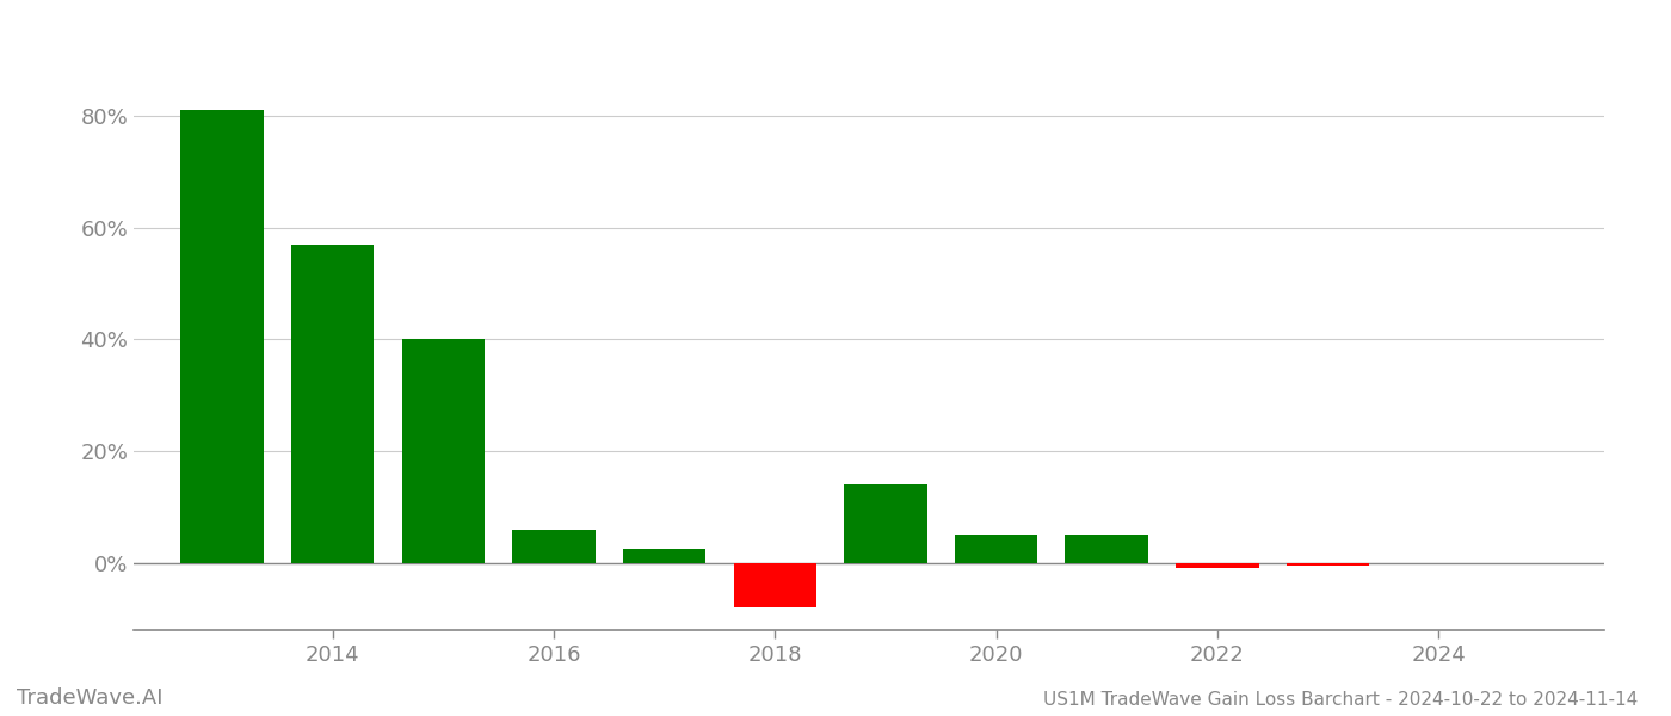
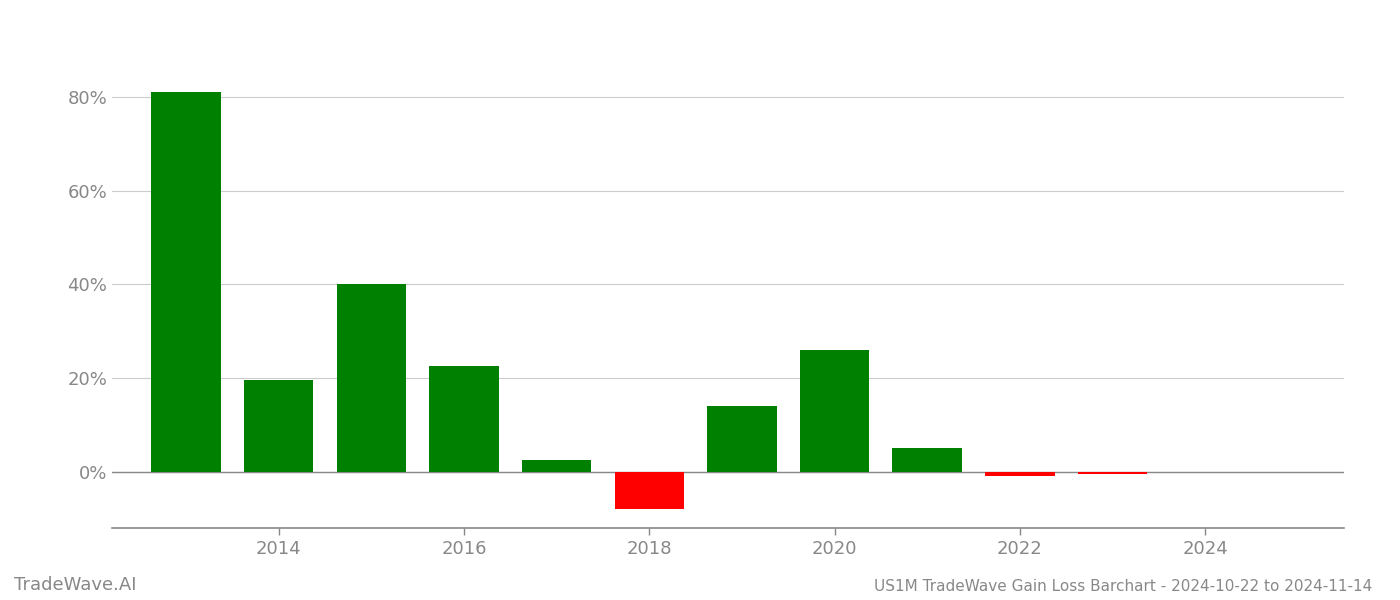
2014: 57.0% -> 19.5%
2016: 6.0% -> 22.5%
2020: 5.0% -> 26.0%
